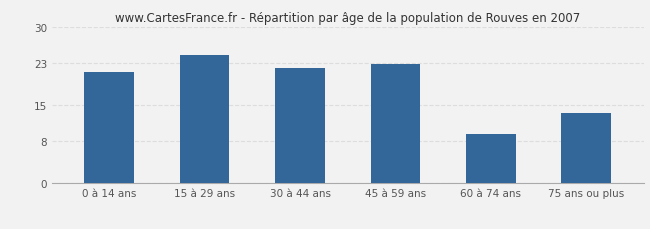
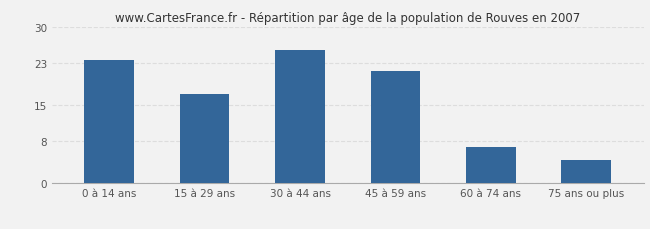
0 à 14 ans: 21.2 -> 23.5
15 à 29 ans: 24.6 -> 17.0
30 à 44 ans: 22.0 -> 25.5
45 à 59 ans: 22.8 -> 21.5
60 à 74 ans: 9.4 -> 7.0
75 ans ou plus: 13.4 -> 4.5
